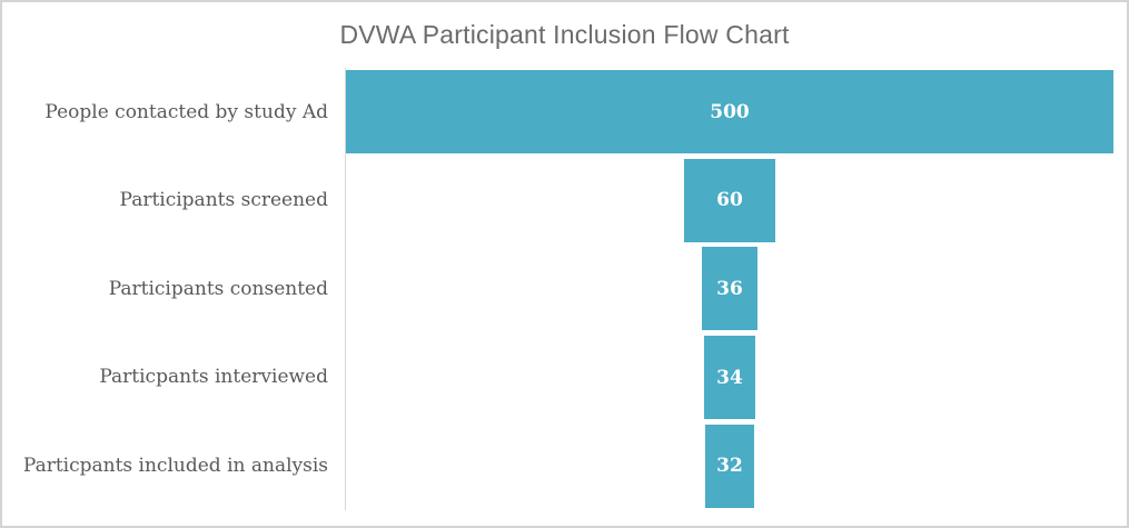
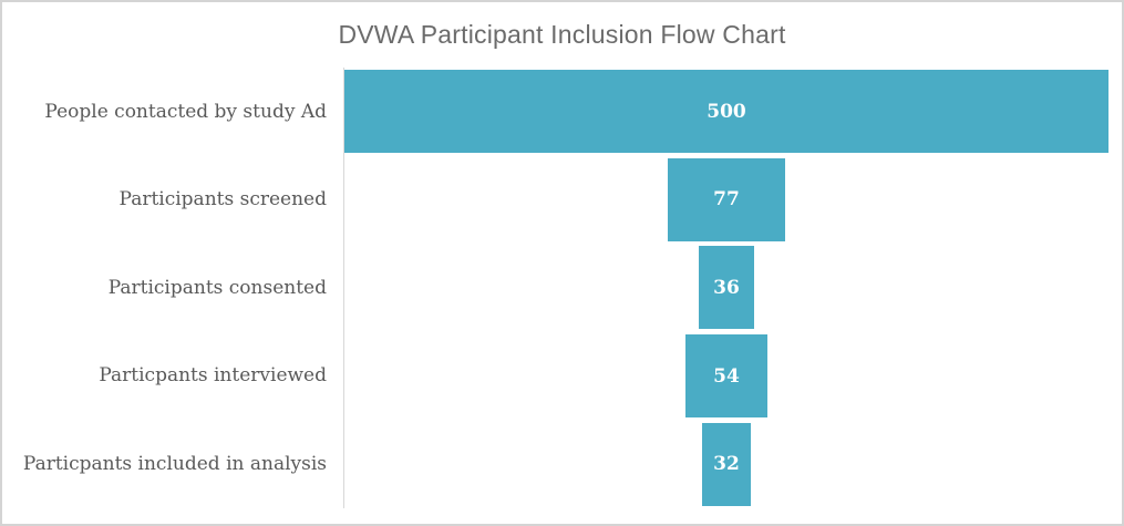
Participants screened: 60 -> 77
Particpants interviewed: 34 -> 54
